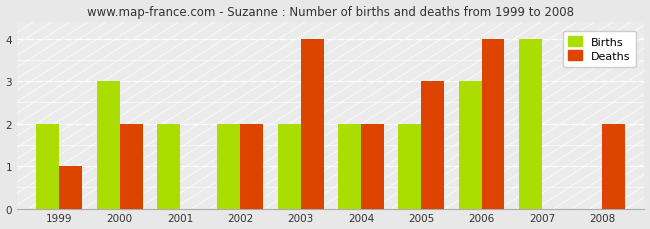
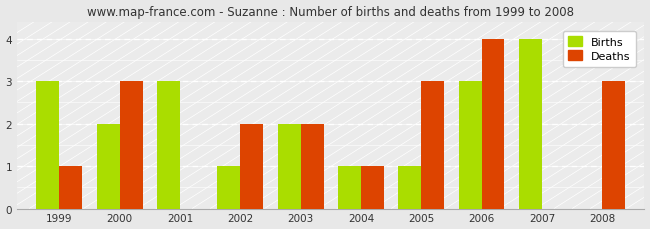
Births/1999: 2 -> 3
Births/2000: 3 -> 2
Deaths/2000: 2 -> 3
Births/2001: 2 -> 3
Births/2002: 2 -> 1
Deaths/2003: 4 -> 2
Births/2004: 2 -> 1
Deaths/2004: 2 -> 1
Births/2005: 2 -> 1
Deaths/2008: 2 -> 3
